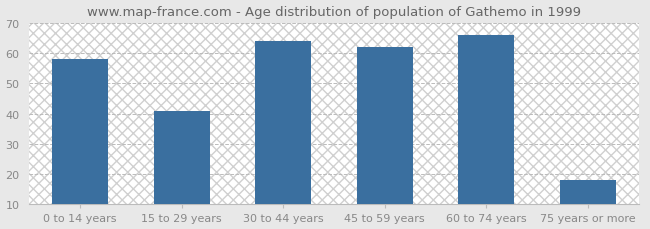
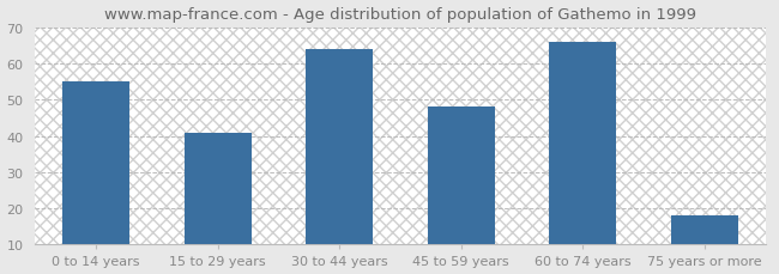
0 to 14 years: 58 -> 55
45 to 59 years: 62 -> 48
